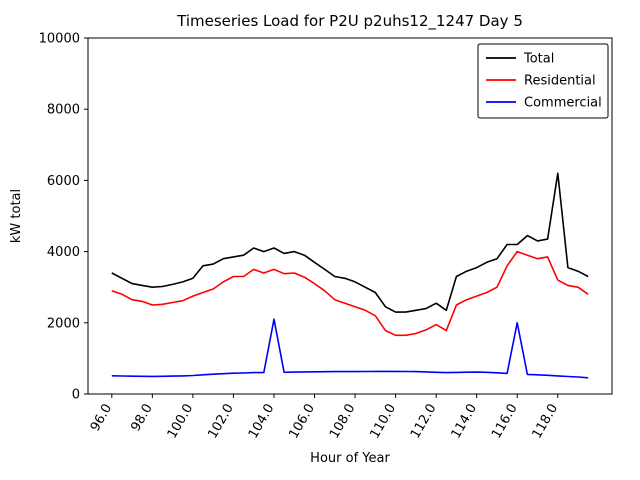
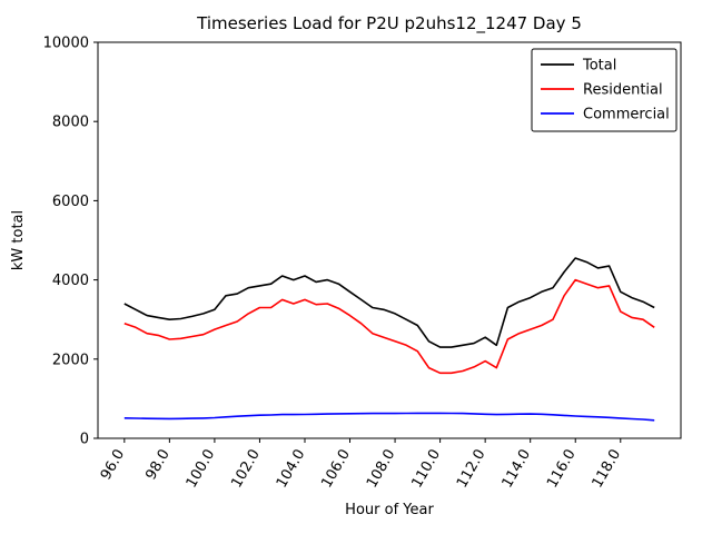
Commercial/104.0: 2100 -> 600
Total/116.0: 4200 -> 4600
Commercial/116.0: 2000 -> 600
Total/118.0: 6200 -> 3700
